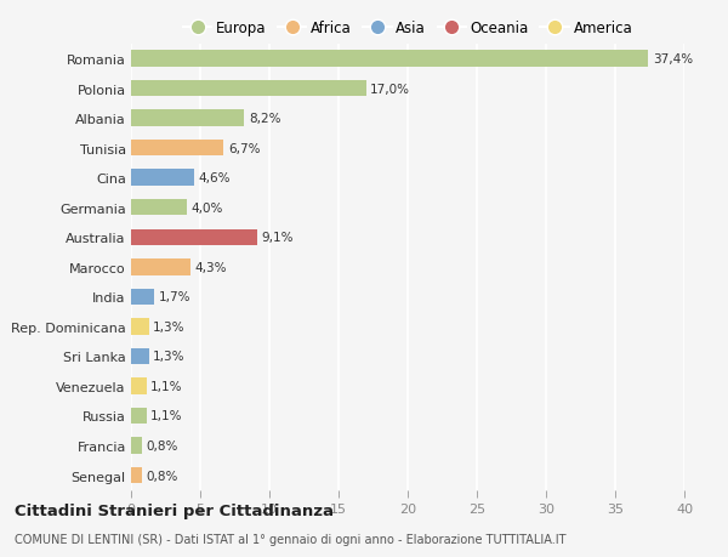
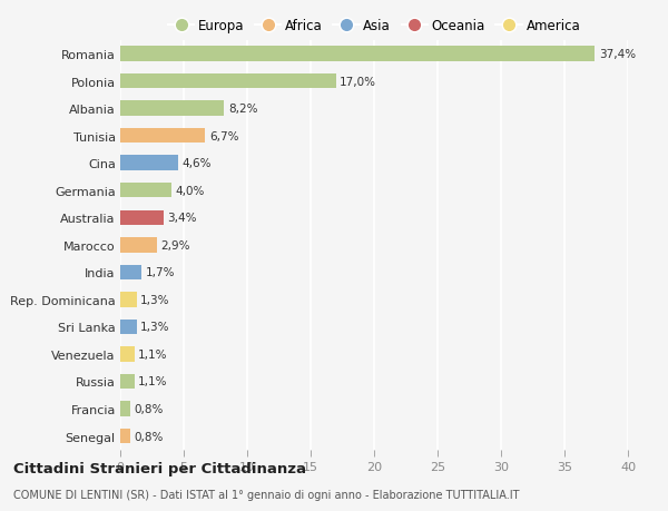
Australia: 9,1% -> 3,4%
Marocco: 4,3% -> 2,9%
